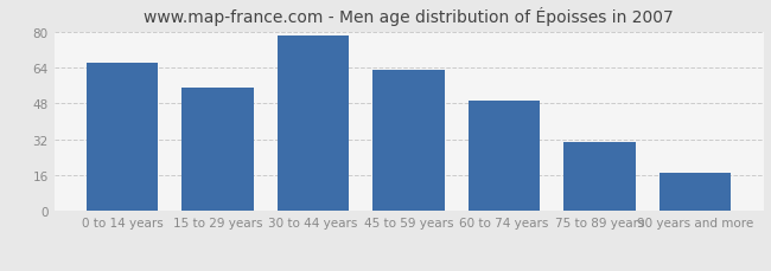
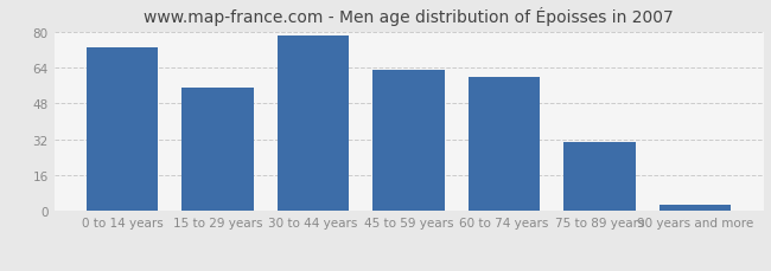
0 to 14 years: 66 -> 73
60 to 74 years: 49 -> 60
90 years and more: 17 -> 3
